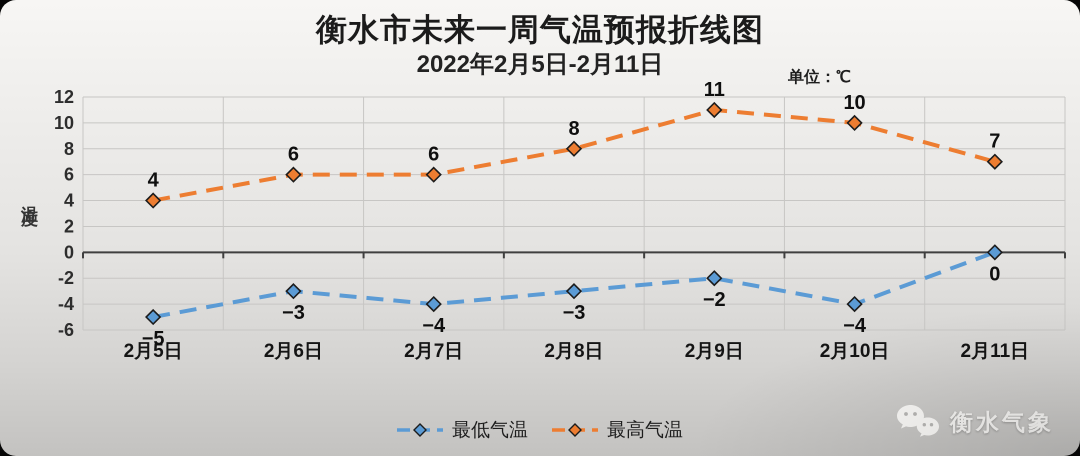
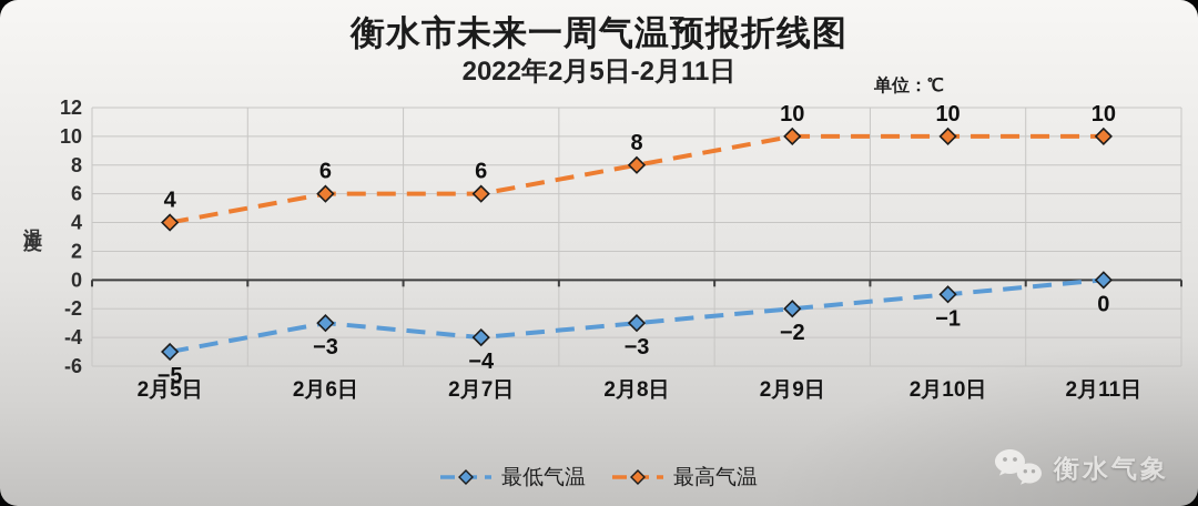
最高气温/2月9日: 11 -> 10
最低气温/2月10日: −4 -> −1
最高气温/2月11日: 7 -> 10
